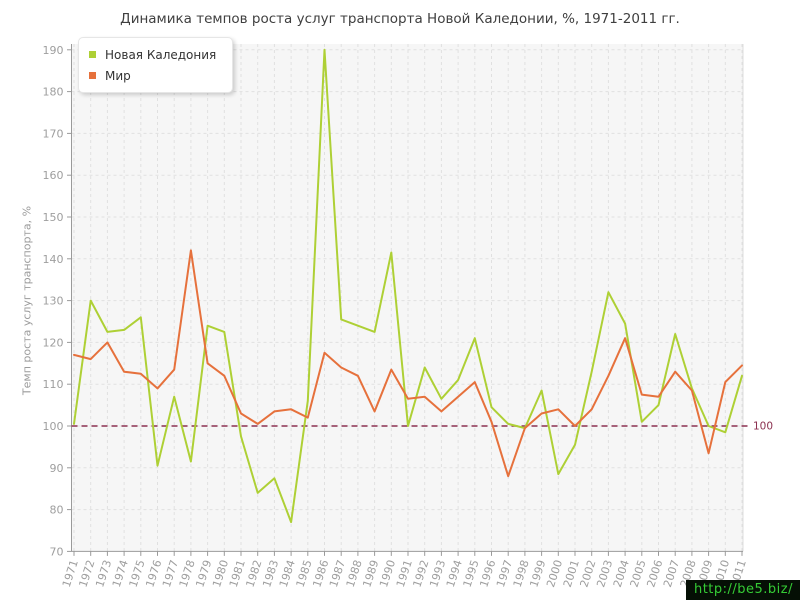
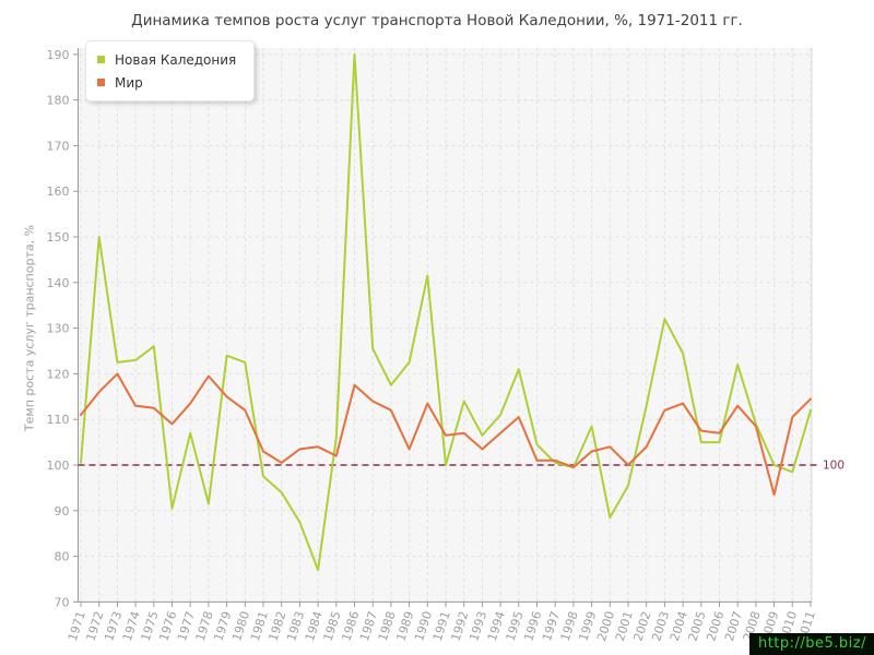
Мир/1971: 117 -> 111
Новая Каледония/1972: 130 -> 150
Мир/1978: 142 -> 120
Новая Каледония/1982: 84 -> 94
Новая Каледония/1988: 124 -> 118
Мир/1997: 88 -> 101
Мир/2004: 121 -> 114
Новая Каледония/2005: 101 -> 105
